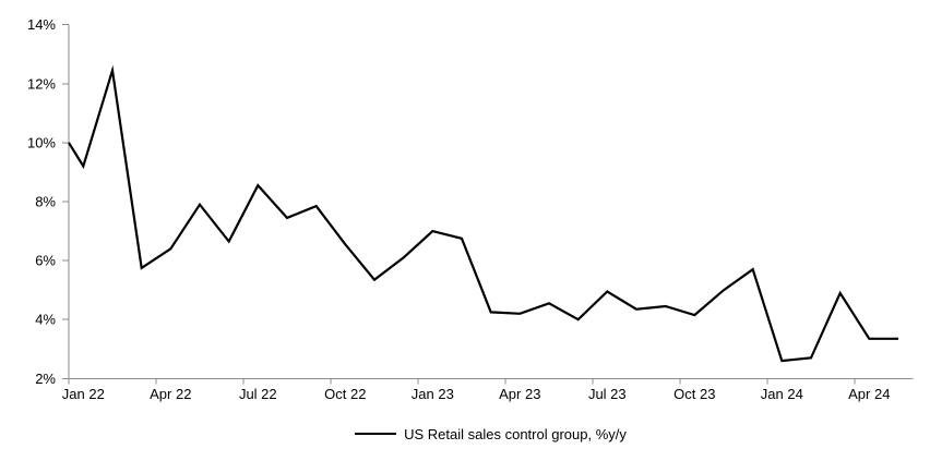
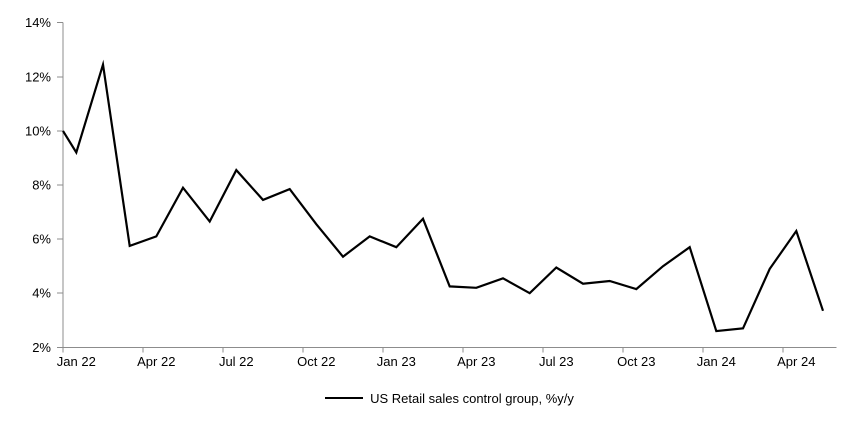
Apr 22: 6.4% -> 6.1%
Jan 23: 7.0% -> 5.7%
Apr 24: 3.4% -> 6.3%
